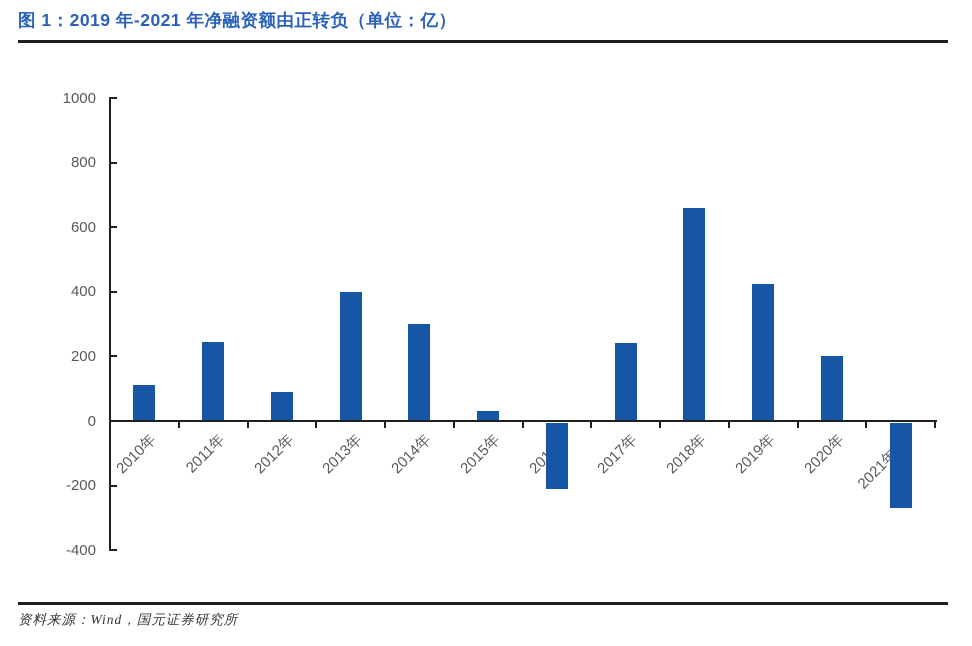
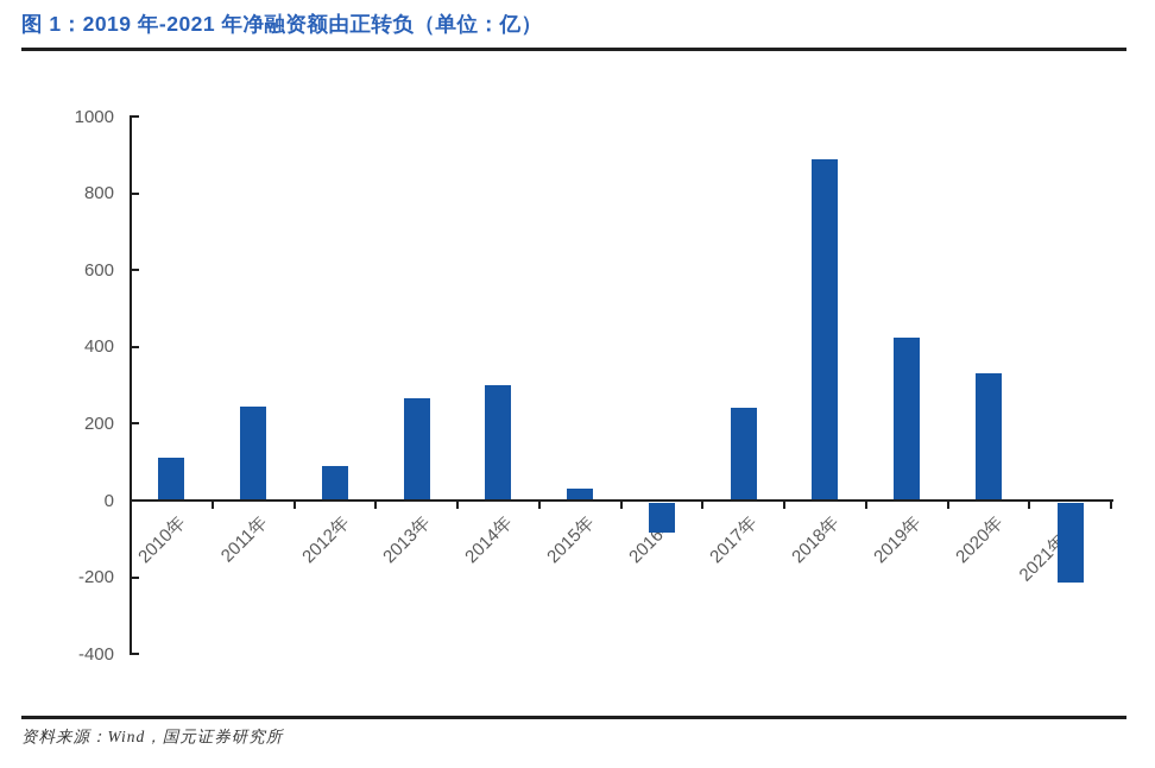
2013年: 400 -> 260
2016年: -210 -> -80
2018年: 660 -> 890
2020年: 200 -> 330
2021年1-9: -270 -> -220
